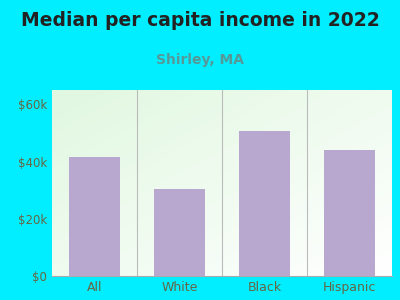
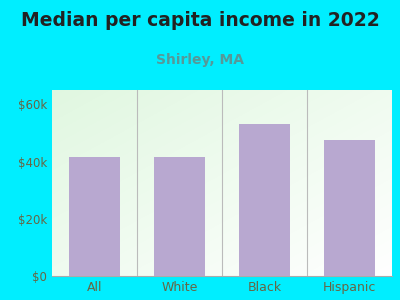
White: $30.5k -> $41.5k
Black: $50.5k -> $53.0k
Hispanic: $44.0k -> $47.5k
